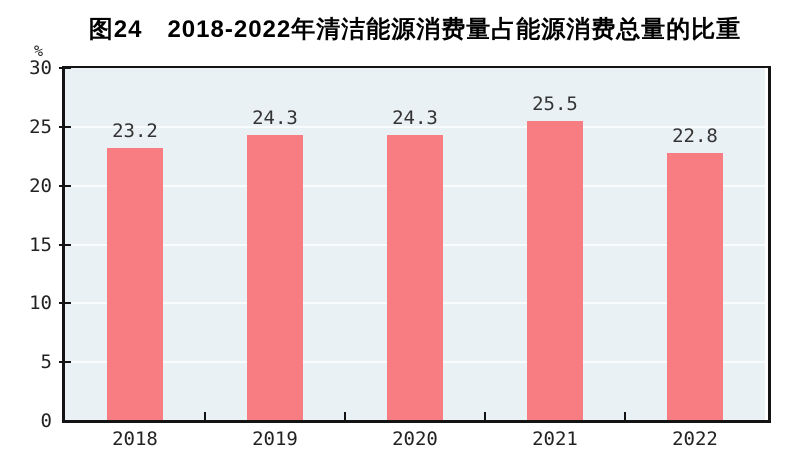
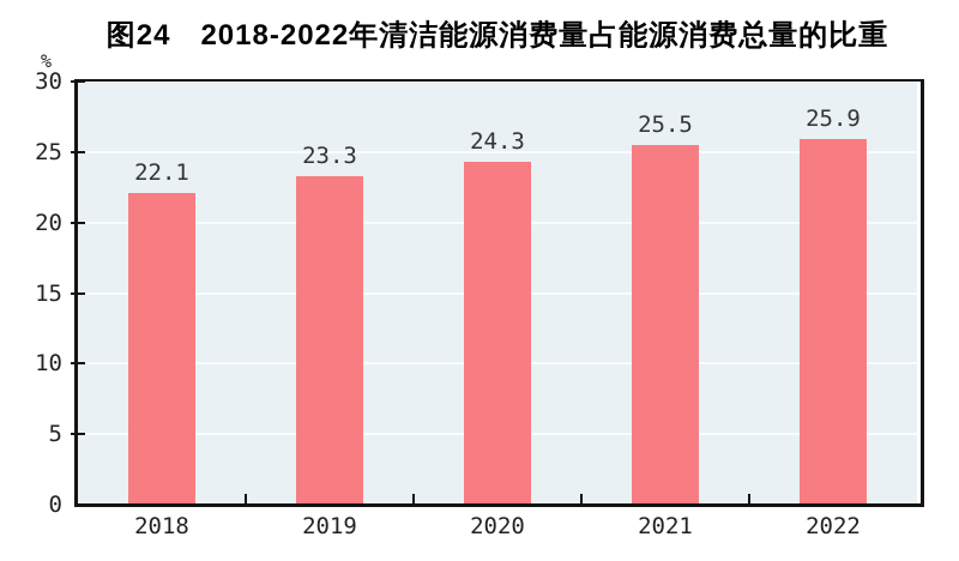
2018: 23.2 -> 22.1
2019: 24.3 -> 23.3
2022: 22.8 -> 25.9
